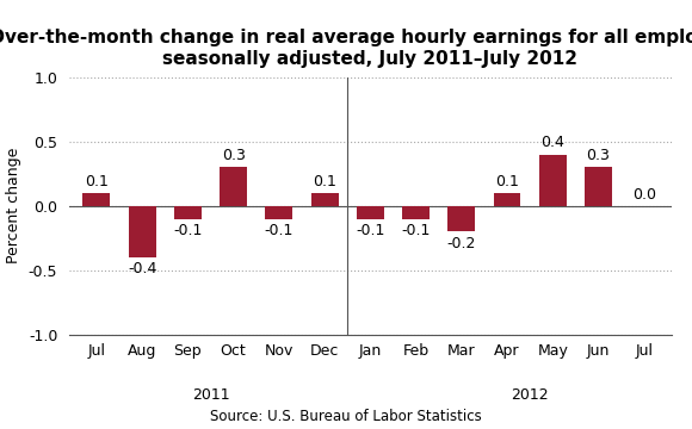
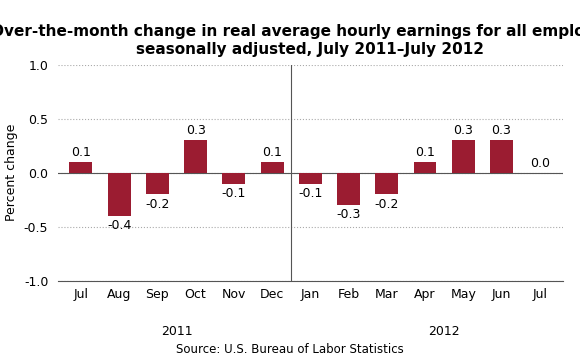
Sep: -0.1 -> -0.2
Feb: -0.1 -> -0.3
May: 0.4 -> 0.3
